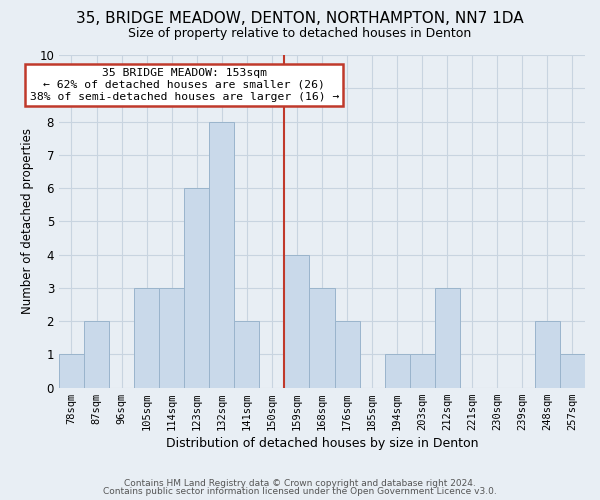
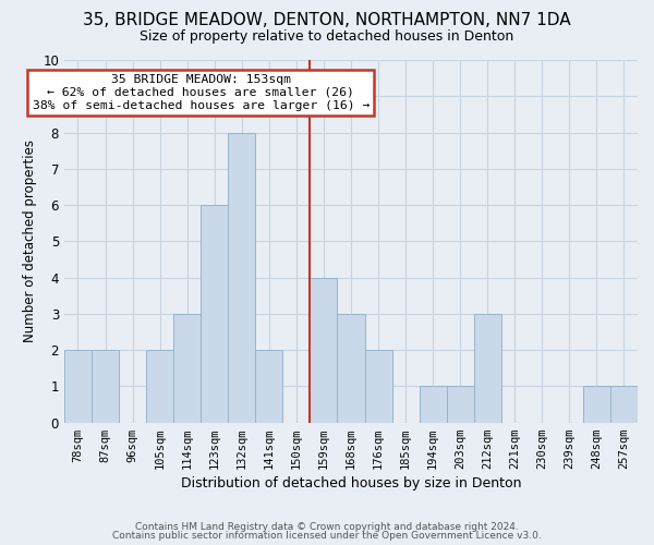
78sqm: 1 -> 2
105sqm: 3 -> 2
248sqm: 2 -> 1
